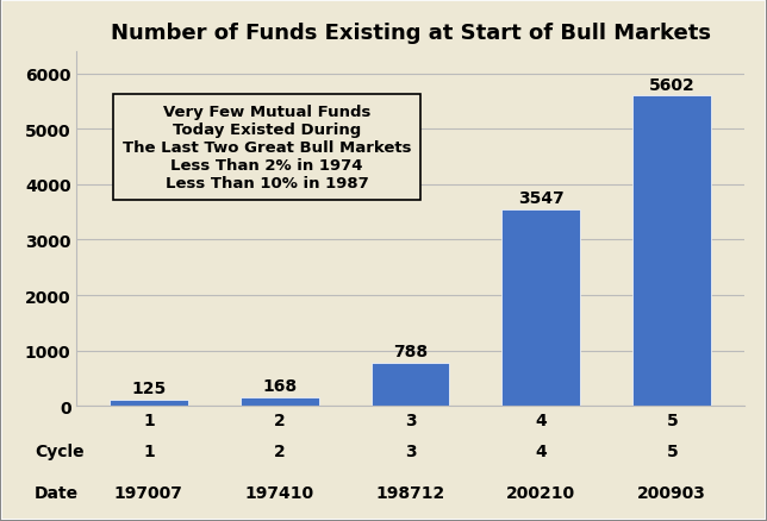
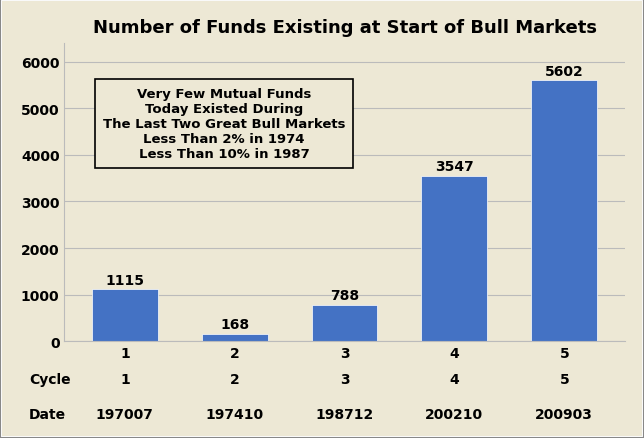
1: 125 -> 1115
